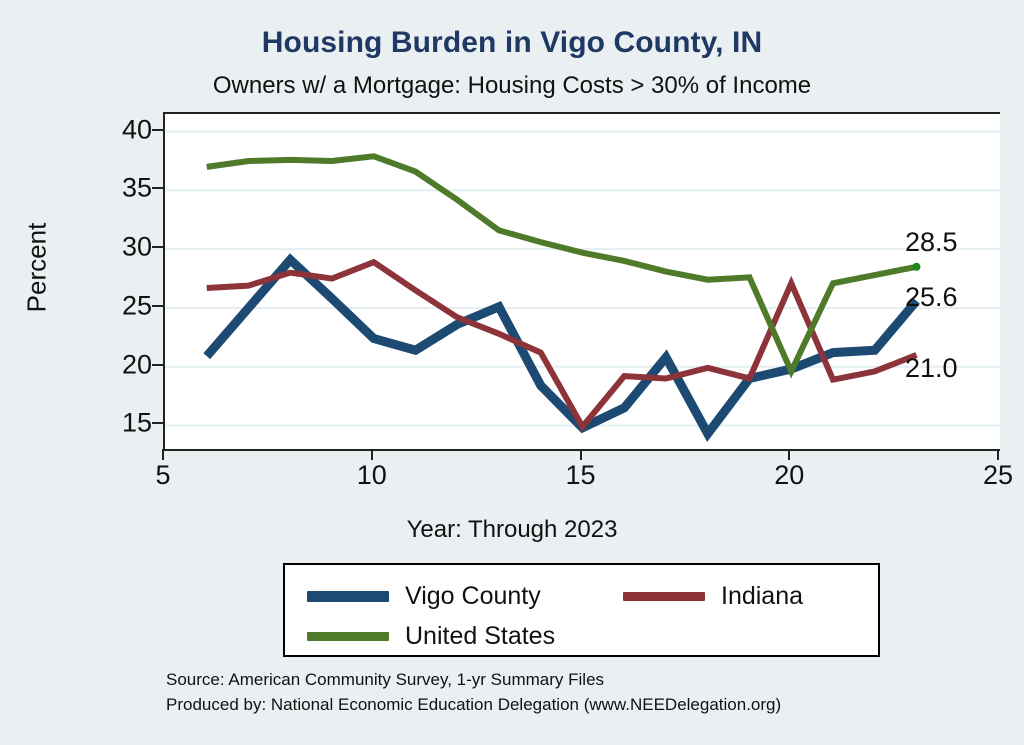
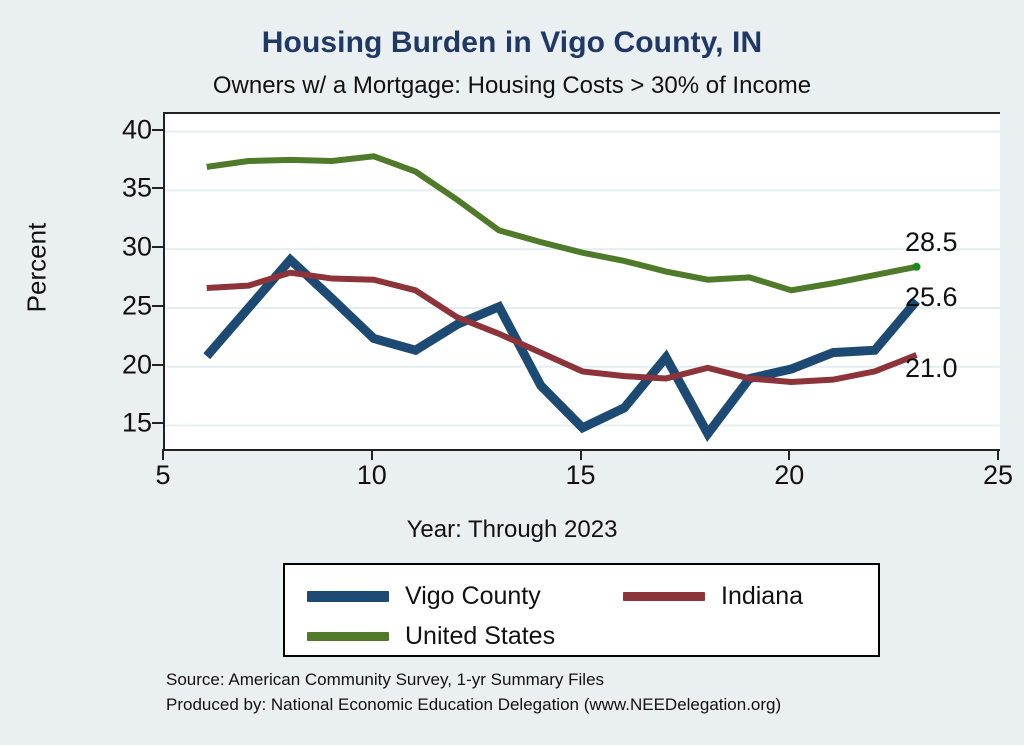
Indiana/10: 28.9 -> 27.4
Indiana/15: 14.9 -> 19.6
Indiana/20: 27.1 -> 18.7
United States/20: 19.6 -> 26.5
